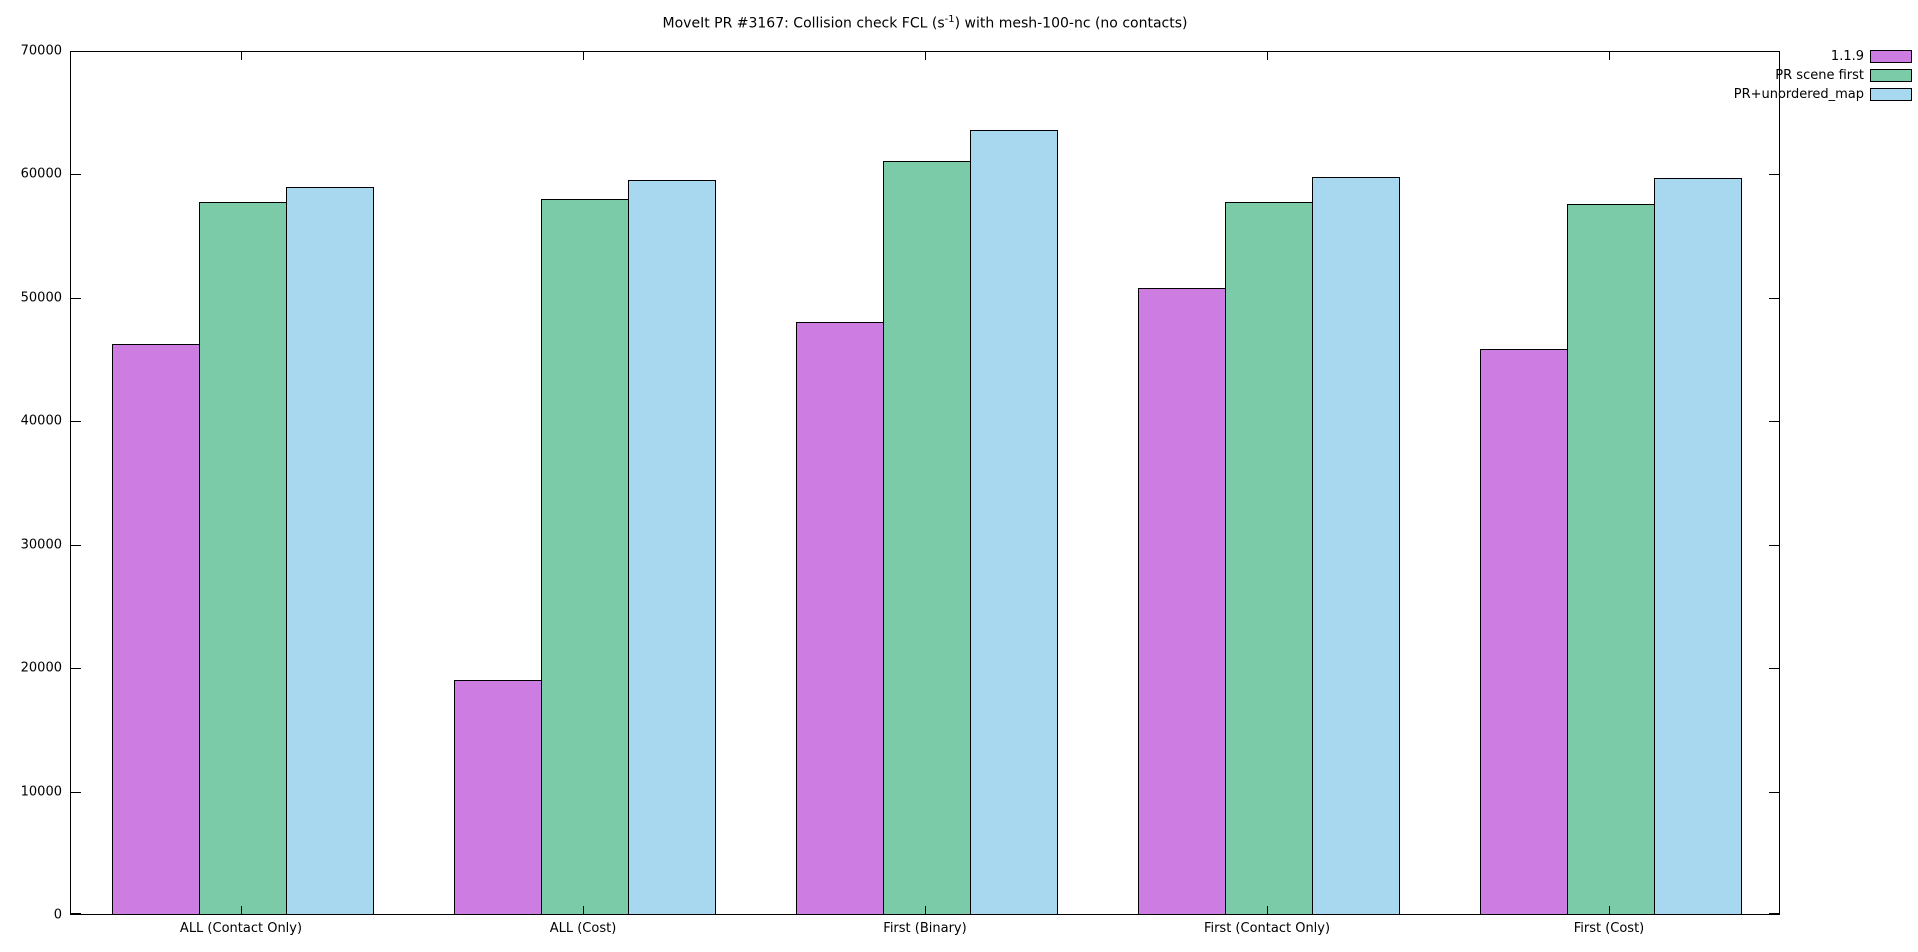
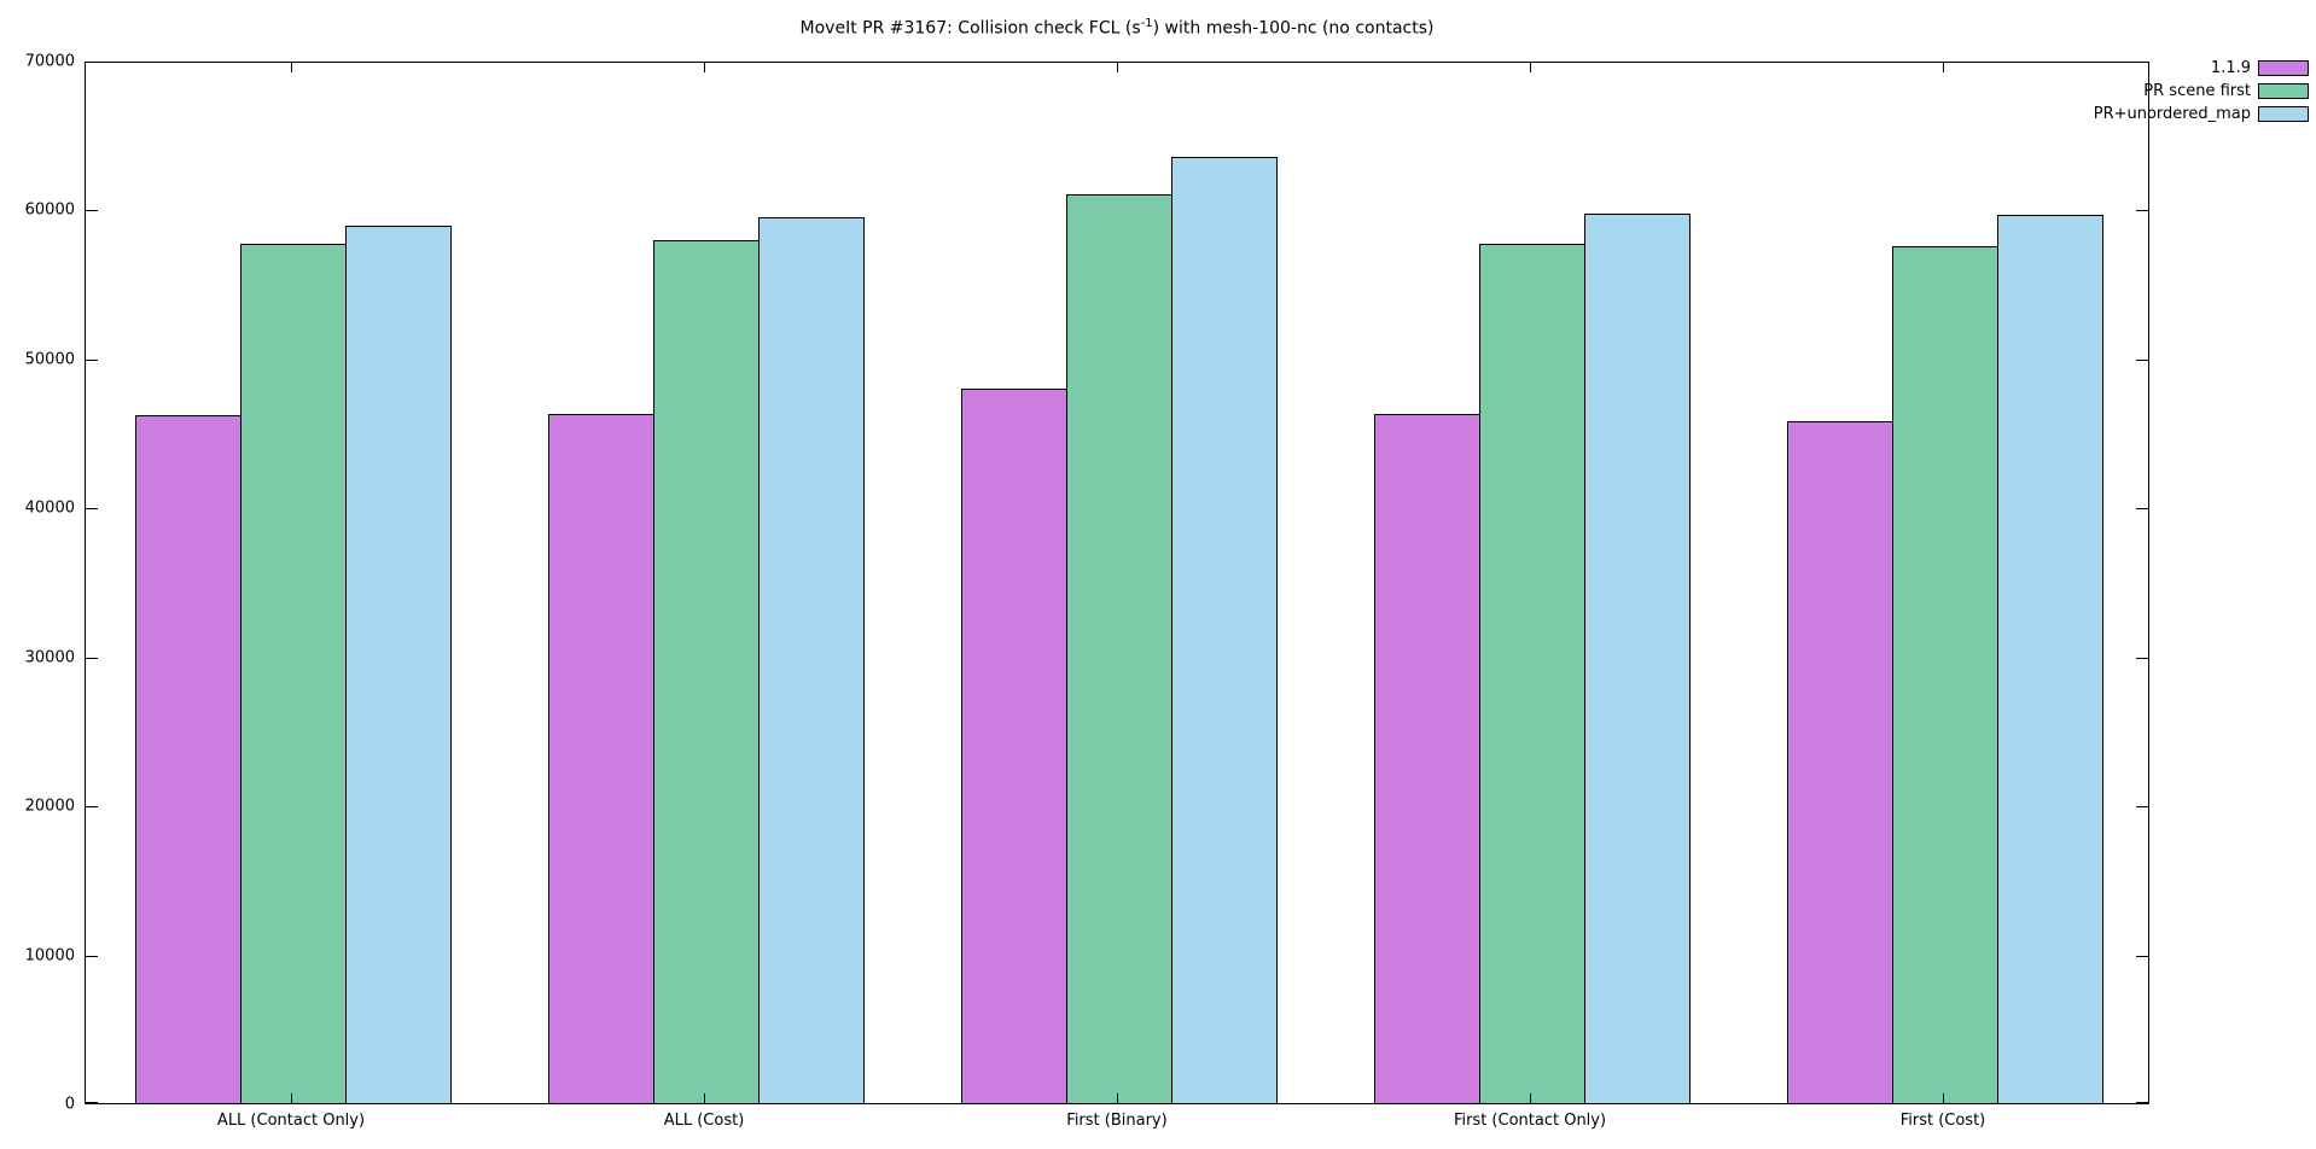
1.1.9/ALL (Cost): 19000 -> 46300
1.1.9/First (Contact Only): 50700 -> 46300
